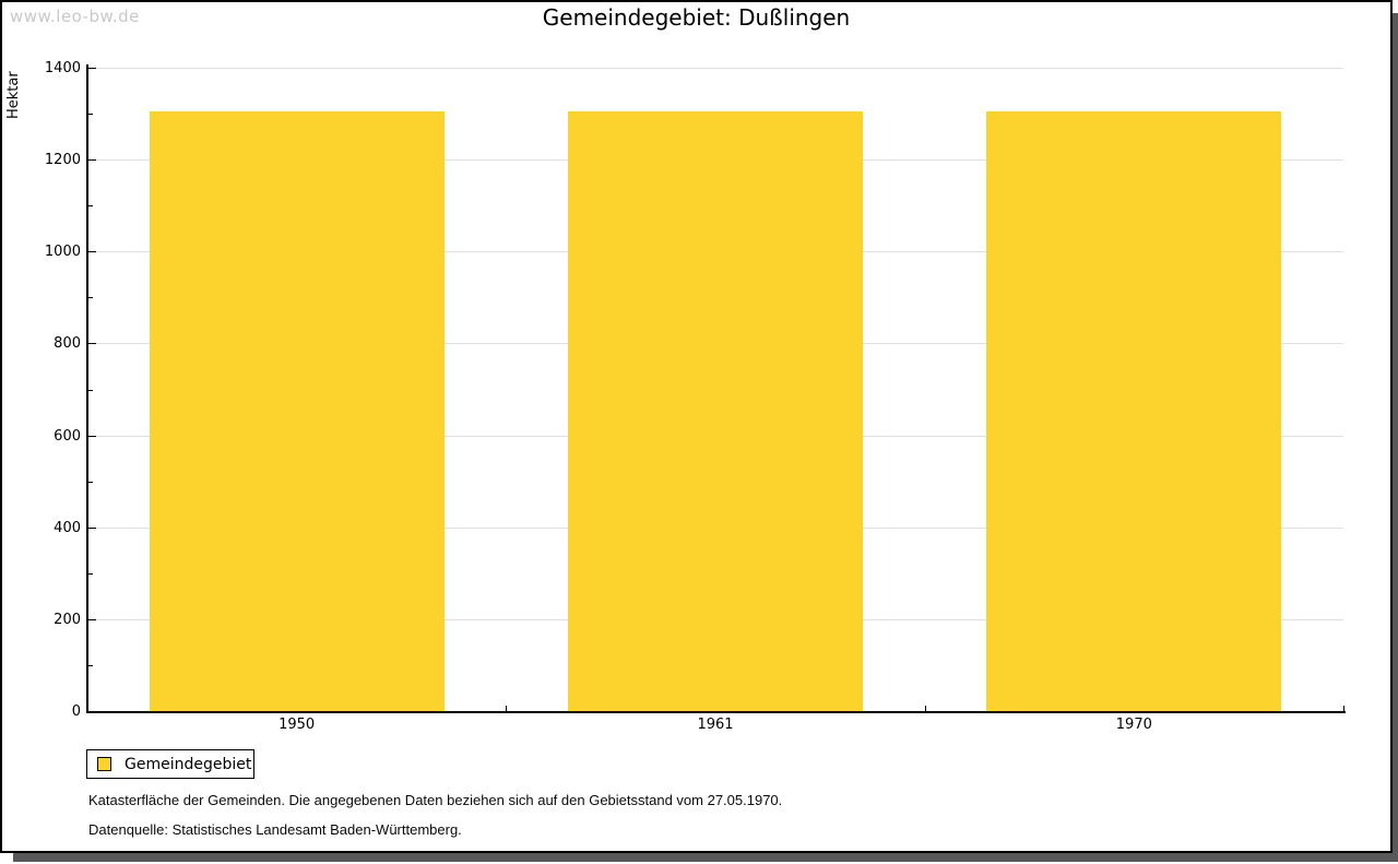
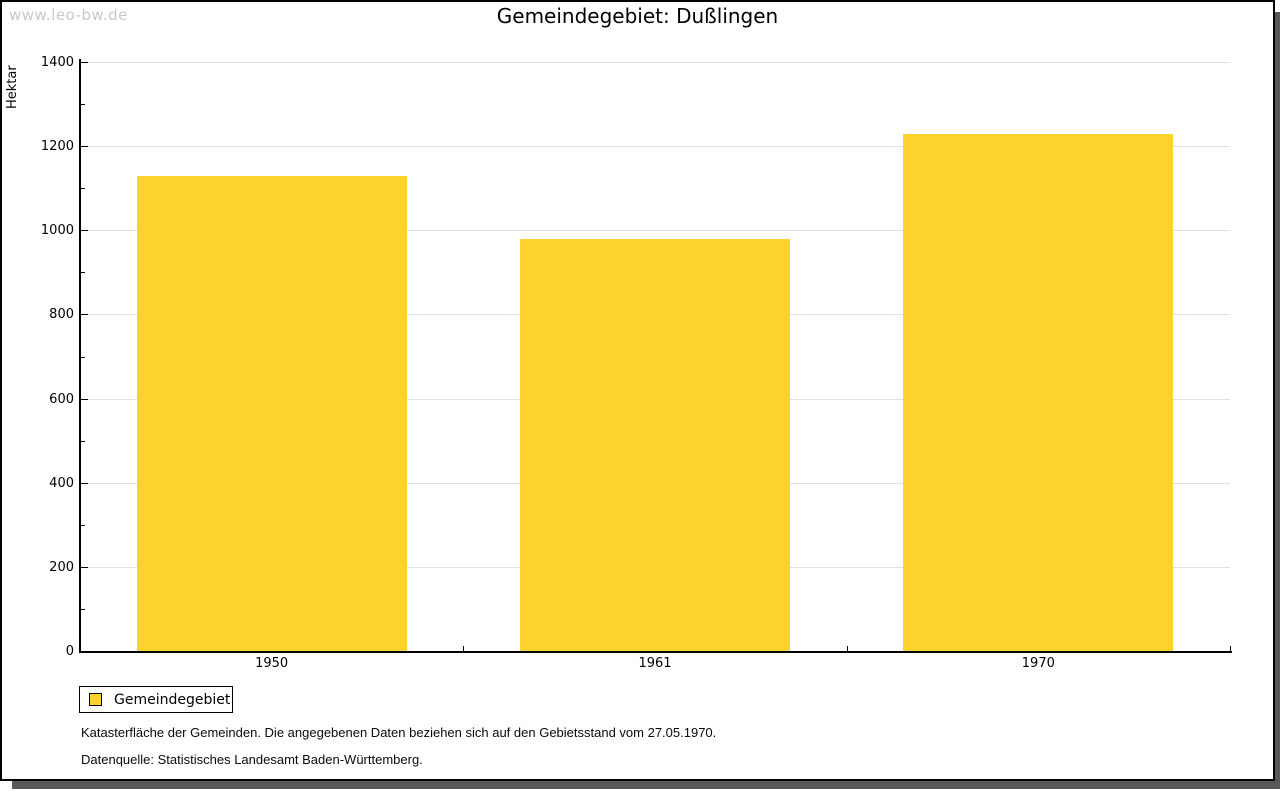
1950: 1310 -> 1130
1961: 1310 -> 980
1970: 1310 -> 1230
